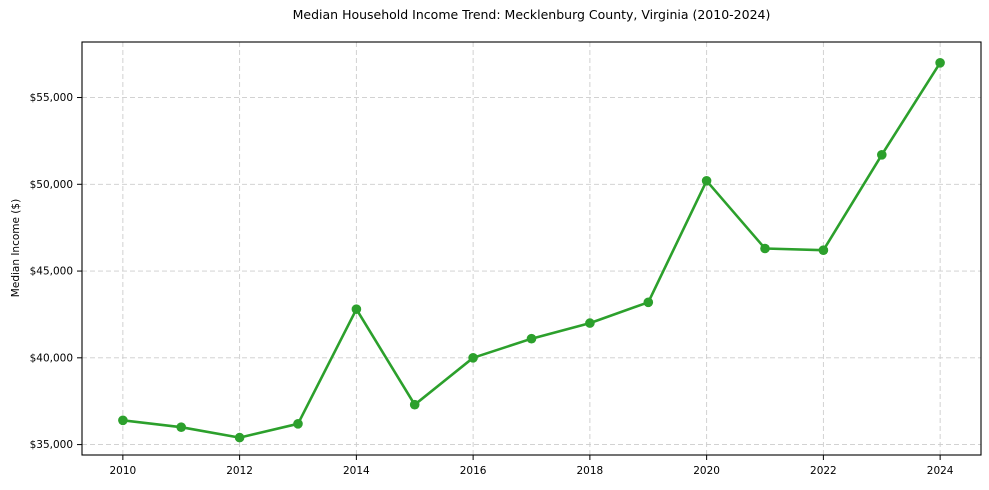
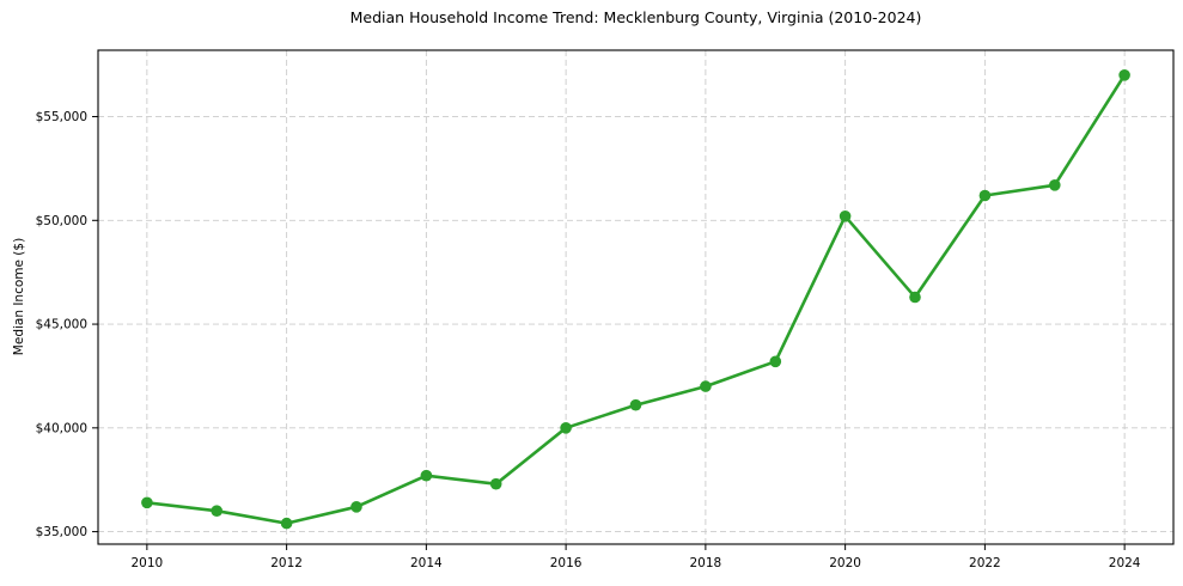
2014: $42800 -> $37700
2022: $46200 -> $51200
